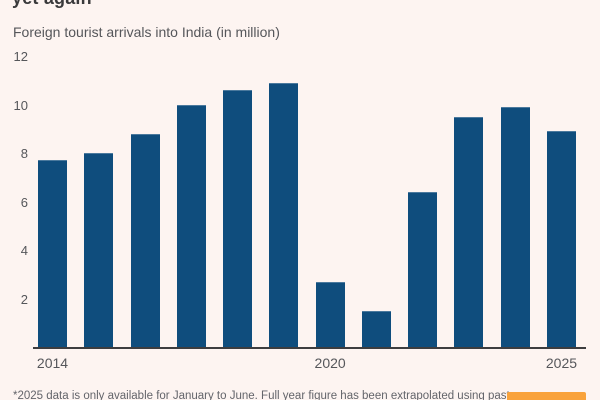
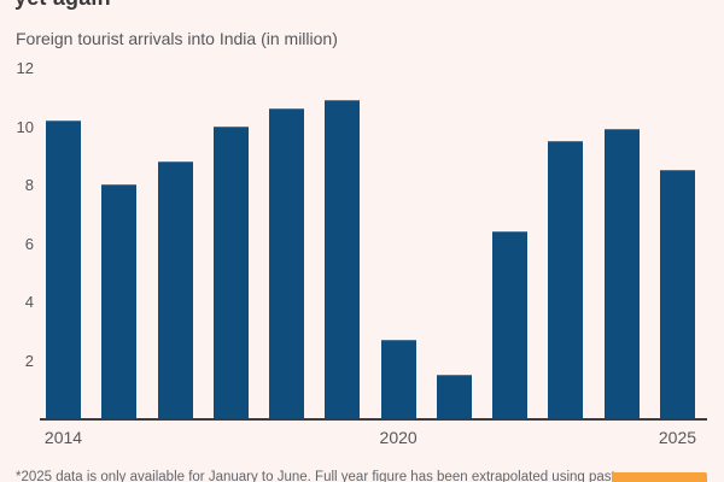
2014: 7.7 -> 10.2
2025: 8.9 -> 8.5
